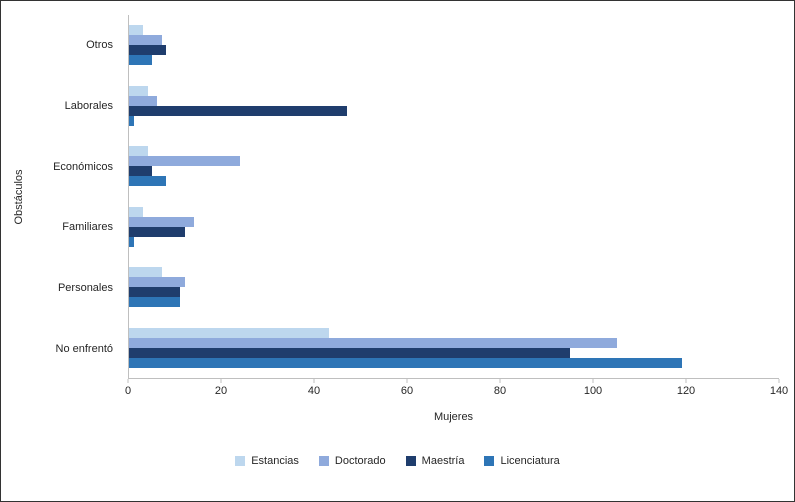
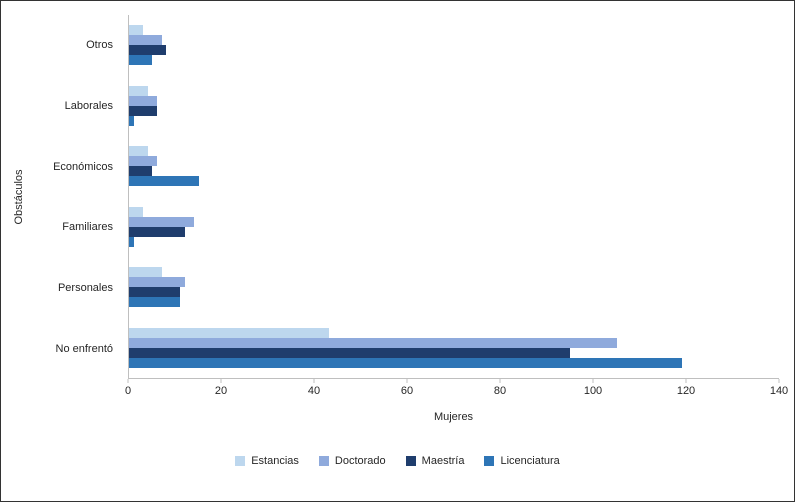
Maestría/Laborales: 47 -> 6
Doctorado/Económicos: 24 -> 6
Licenciatura/Económicos: 8 -> 15
